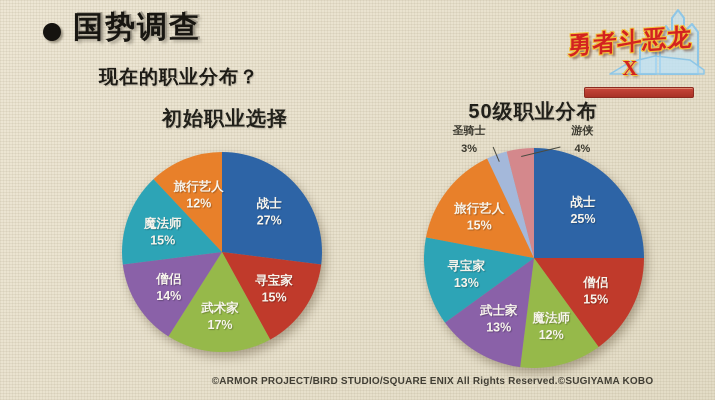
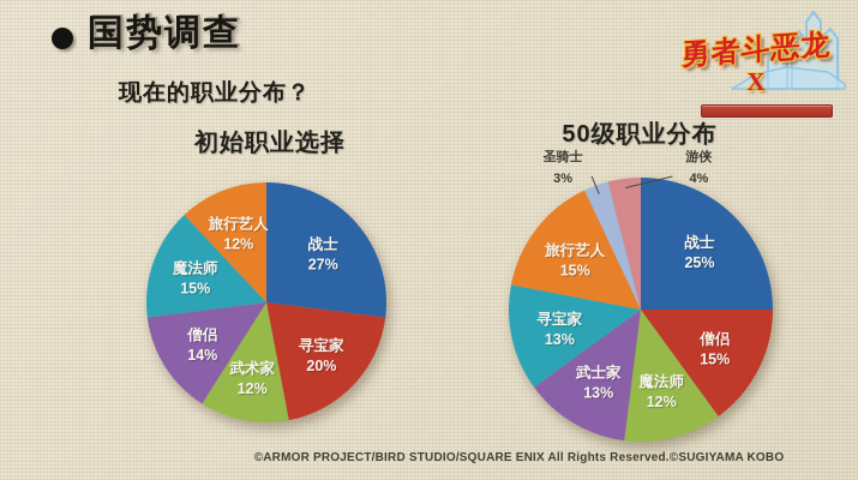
初始职业选择/寻宝家: 15% -> 20%
初始职业选择/武术家: 17% -> 12%
